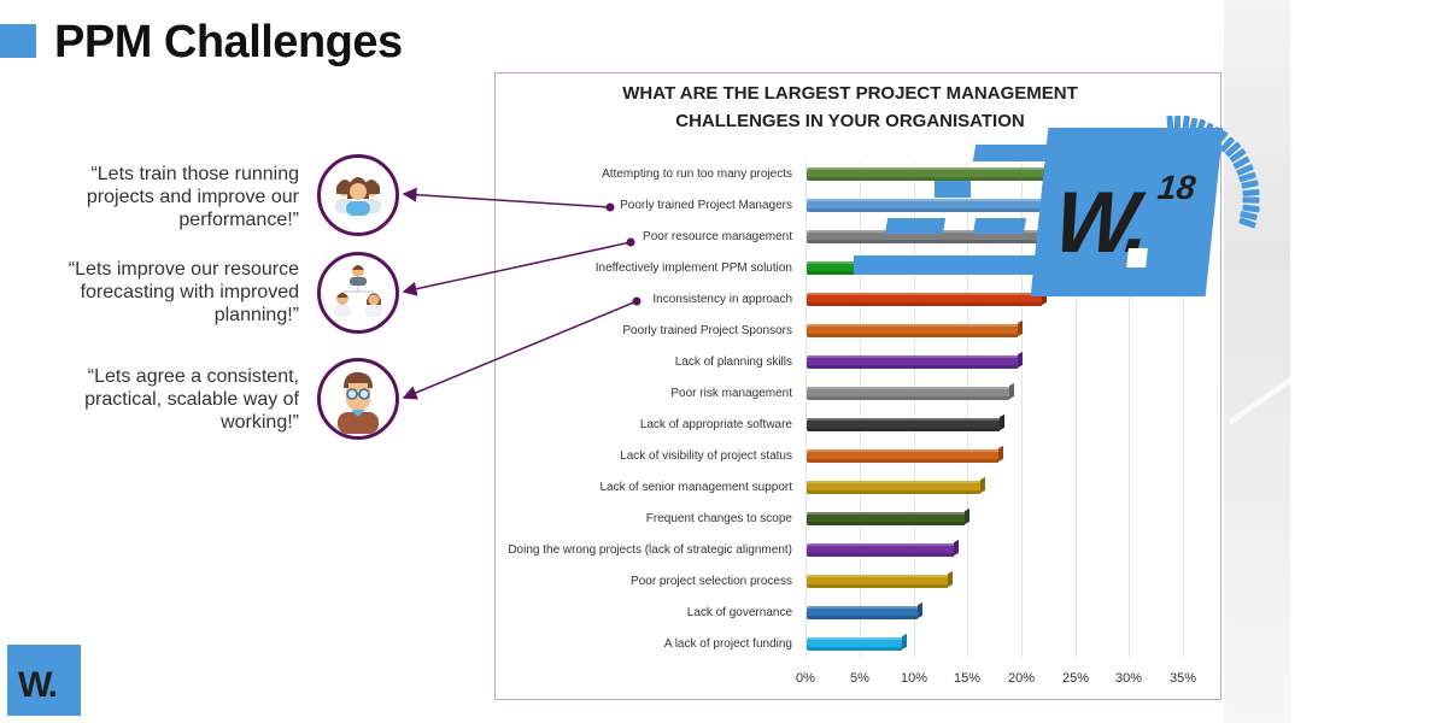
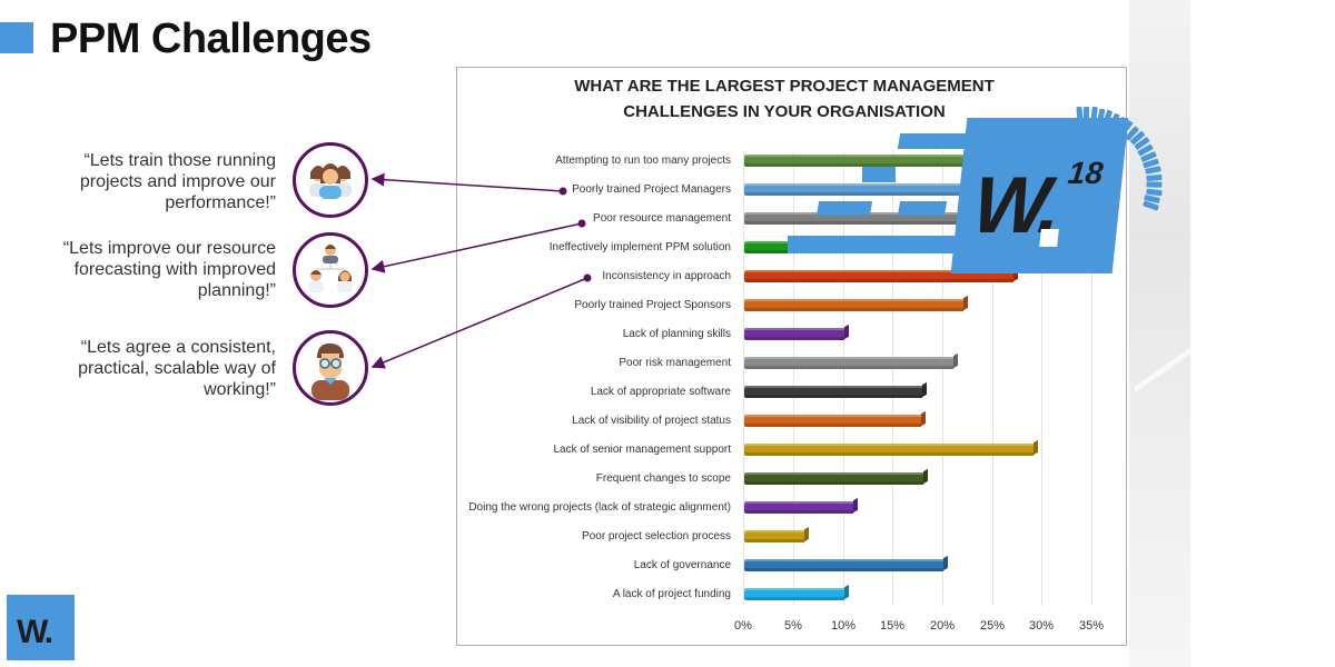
Inconsistency in approach: 22% -> 27%
Poorly trained Project Sponsors: 20% -> 22%
Lack of planning skills: 20% -> 10%
Poor risk management: 19% -> 21%
Lack of senior management support: 16% -> 29%
Frequent changes to scope: 15% -> 18%
Doing the wrong projects (lack of strategic alignment): 14% -> 11%
Poor project selection process: 13% -> 6%
Lack of governance: 10% -> 20%
A lack of project funding: 9% -> 10%
